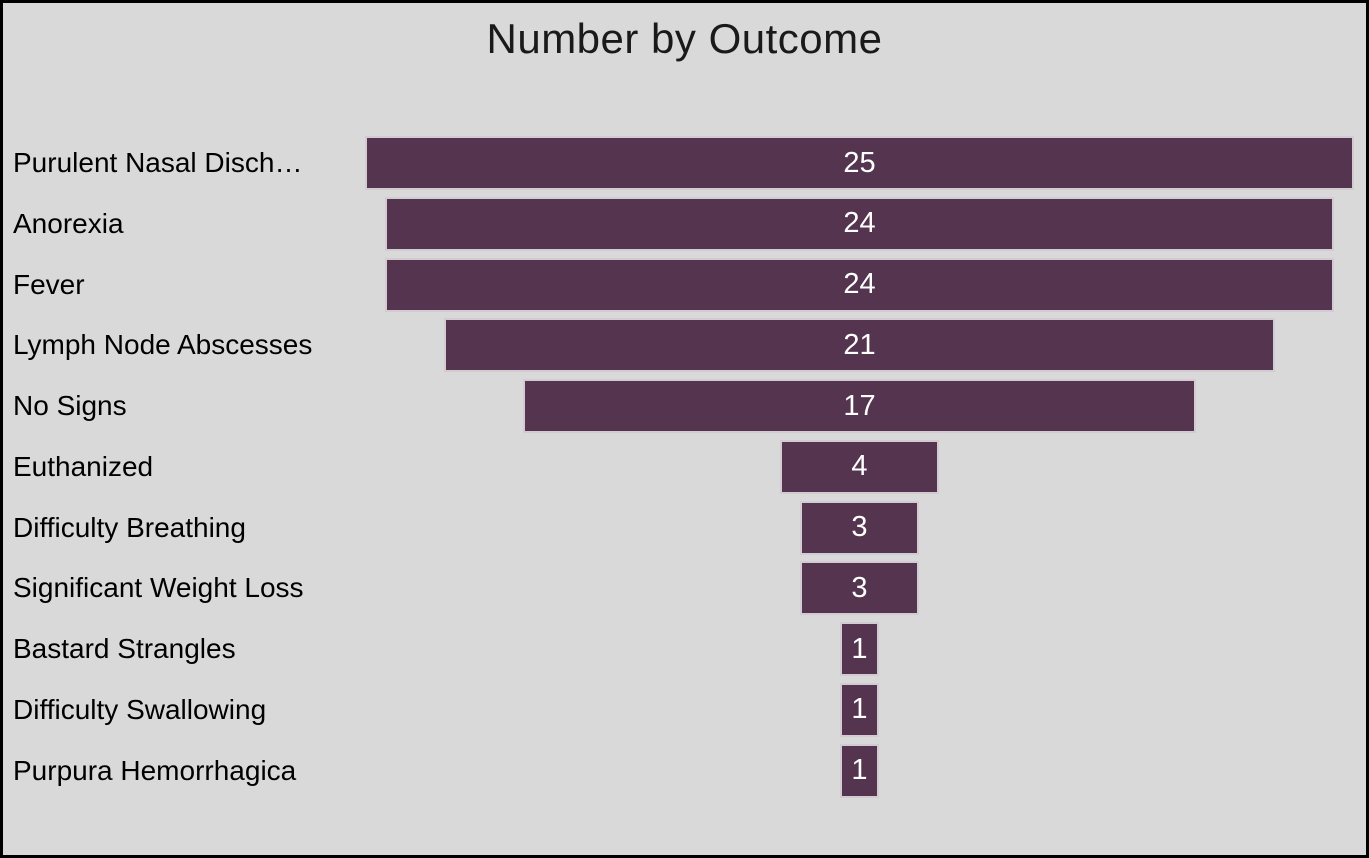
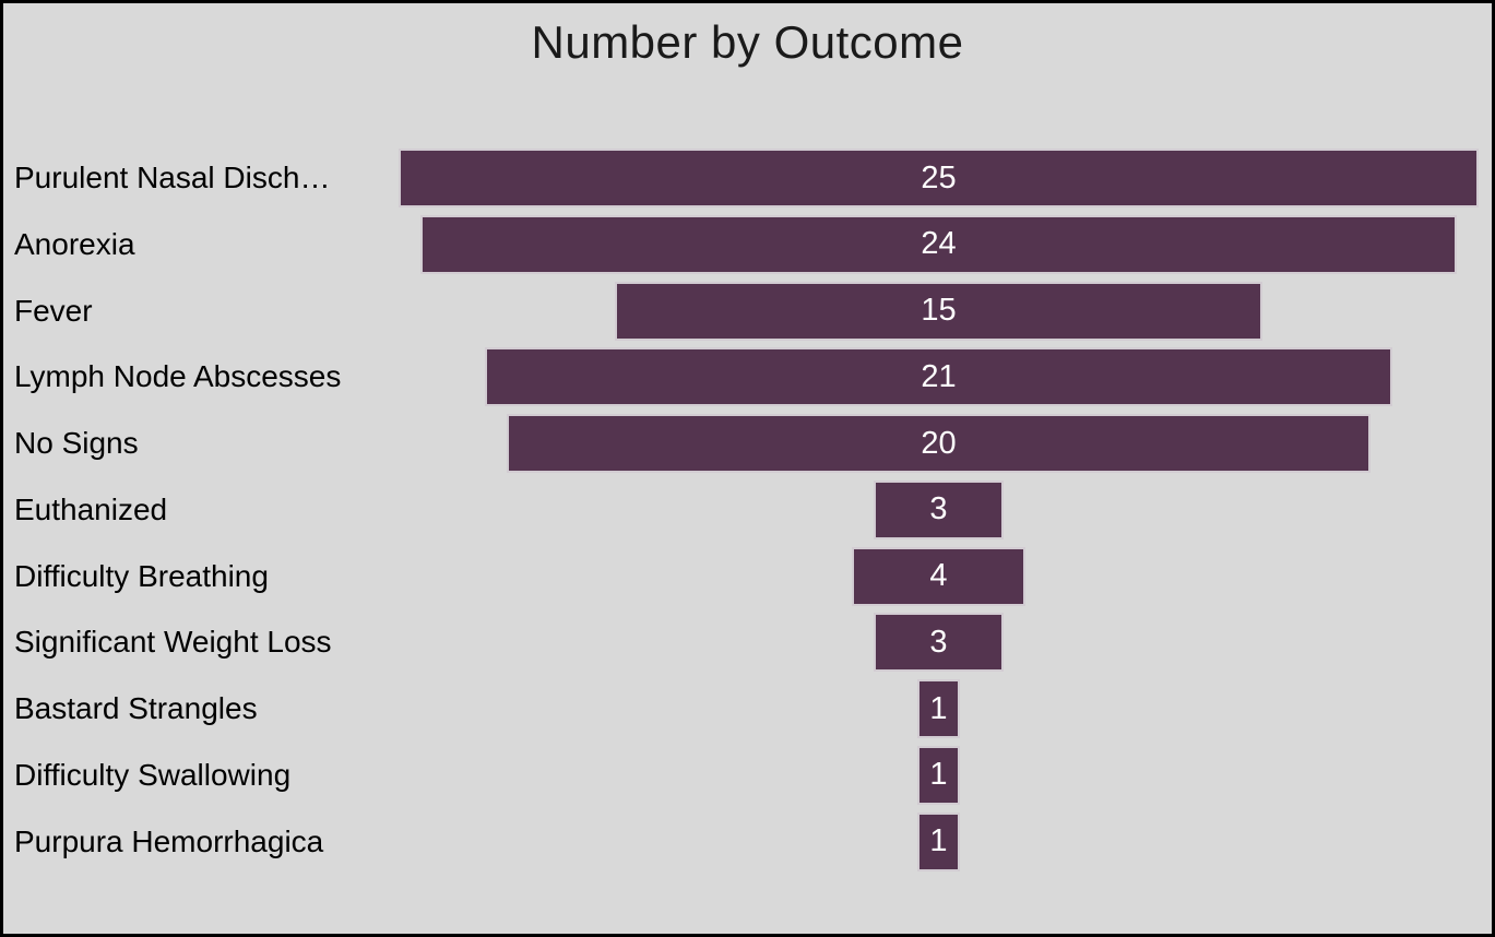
Fever: 24 -> 15
No Signs: 17 -> 20
Euthanized: 4 -> 3
Difficulty Breathing: 3 -> 4
